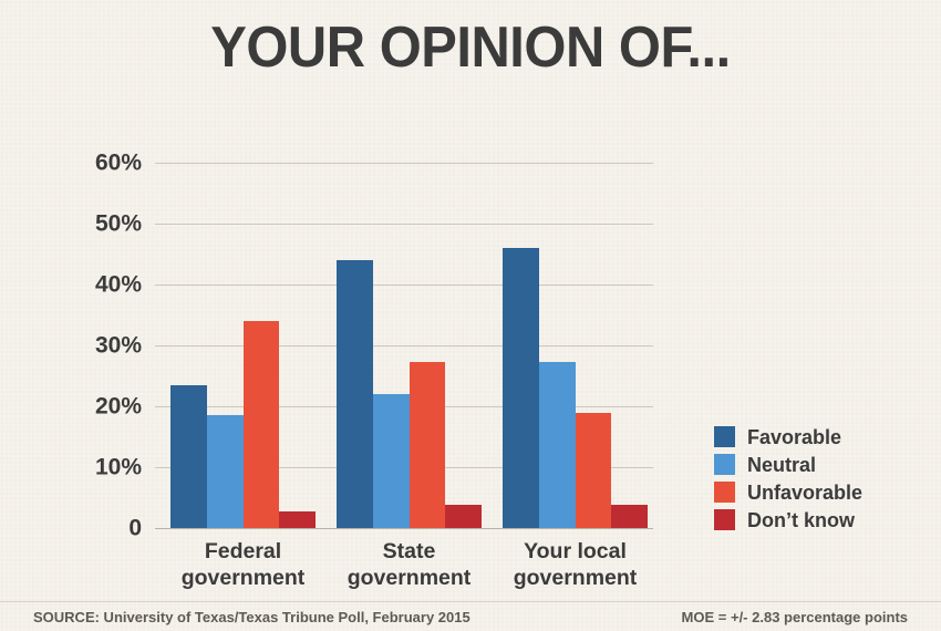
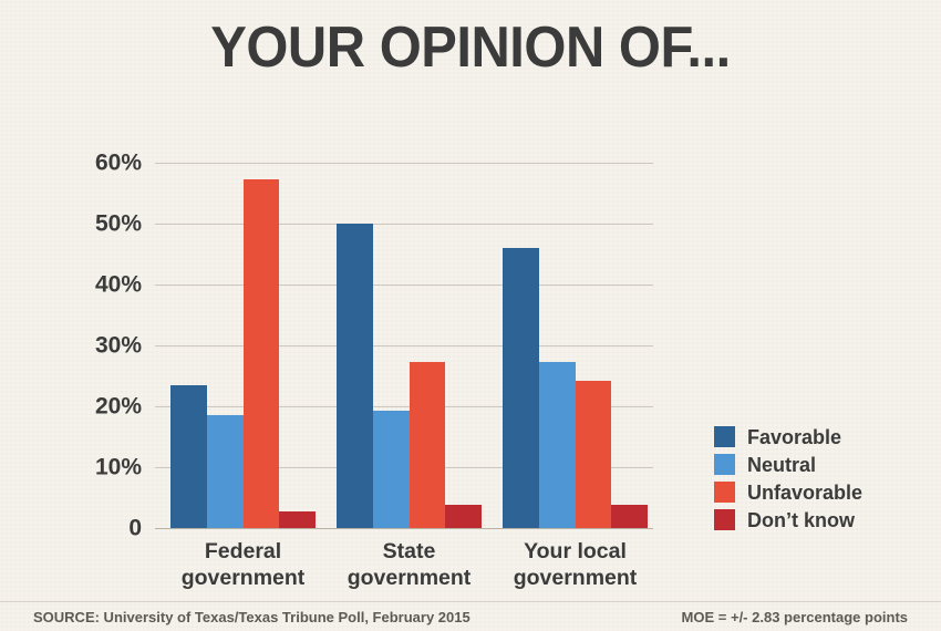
Unfavorable/Federal government: 34% -> 57%
Favorable/State government: 44% -> 50%
Neutral/State government: 22% -> 19%
Unfavorable/Your local government: 19% -> 24%
